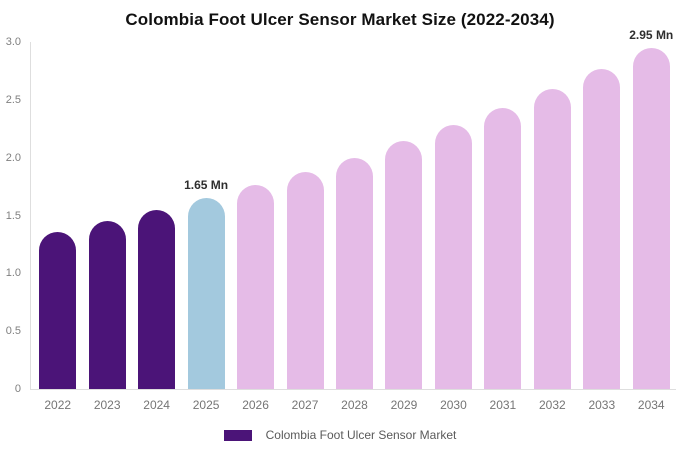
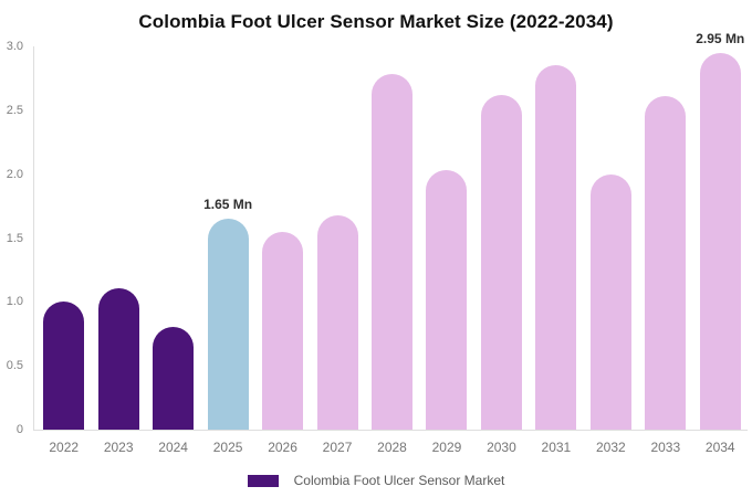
2022: 1.36 -> 1.00
2023: 1.45 -> 1.11
2024: 1.55 -> 0.80
2026: 1.76 -> 1.55
2027: 1.88 -> 1.68
2028: 2.00 -> 2.78
2029: 2.14 -> 2.03
2030: 2.28 -> 2.62
2031: 2.43 -> 2.85
2032: 2.59 -> 2.00
2033: 2.77 -> 2.61
